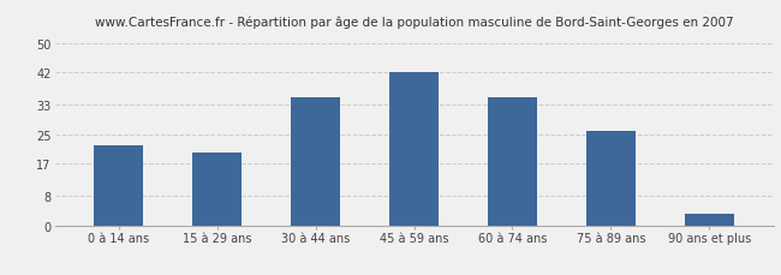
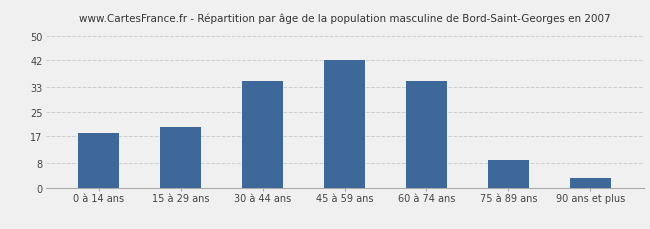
0 à 14 ans: 22 -> 18
75 à 89 ans: 26 -> 9
